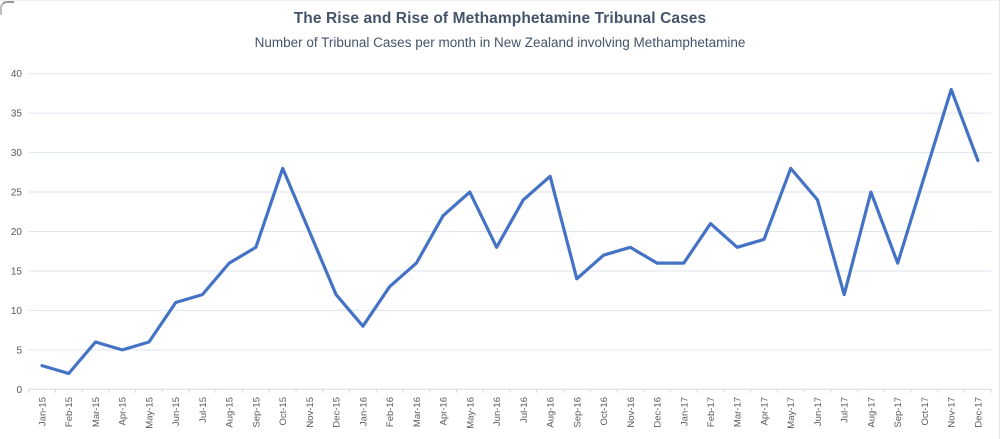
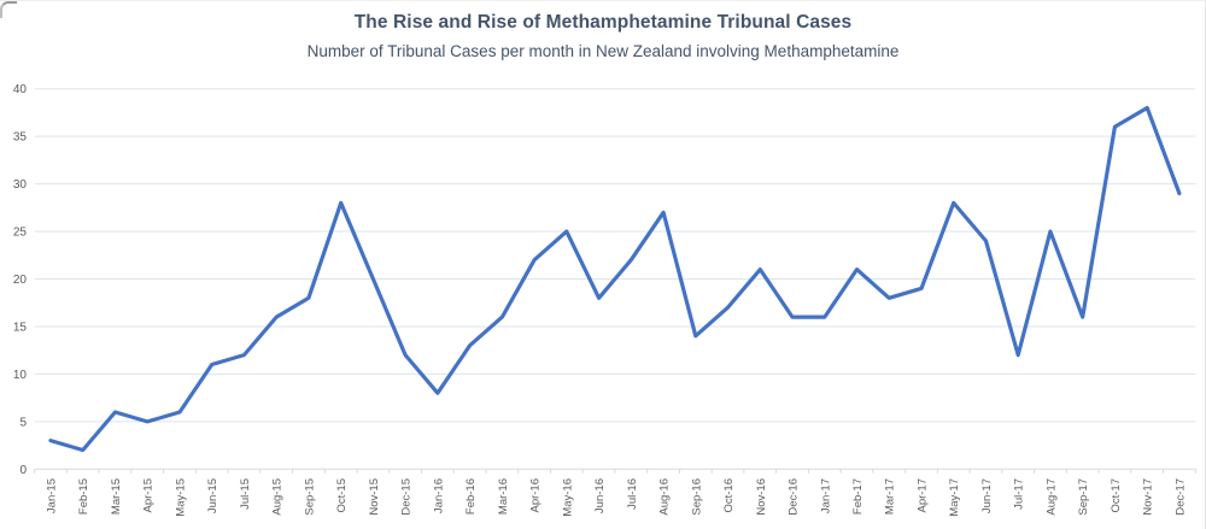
Jul-16: 24 -> 22
Nov-16: 18 -> 21
Oct-17: 27 -> 36
